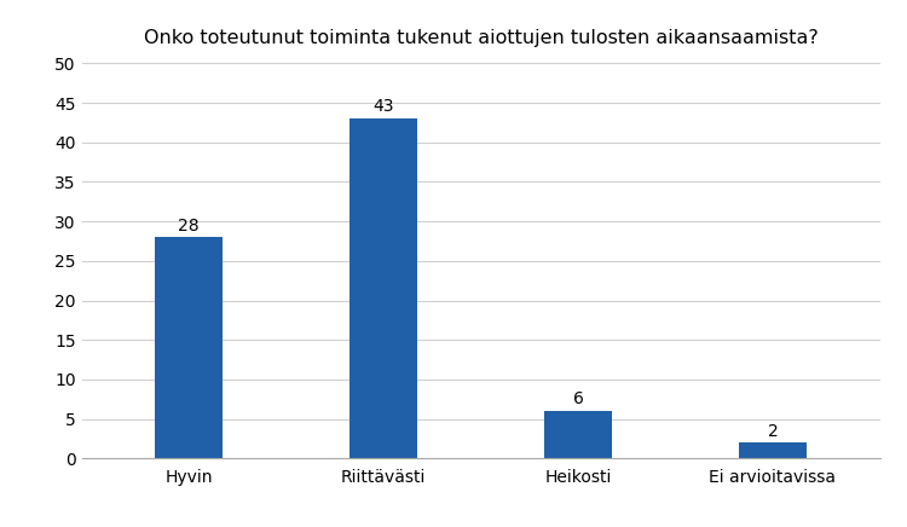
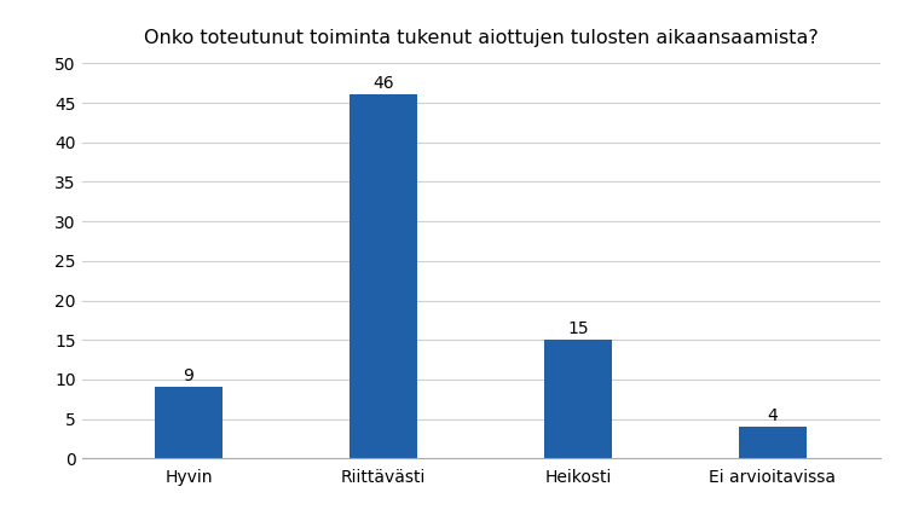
Hyvin: 28 -> 9
Riittävästi: 43 -> 46
Heikosti: 6 -> 15
Ei arvioitavissa: 2 -> 4
